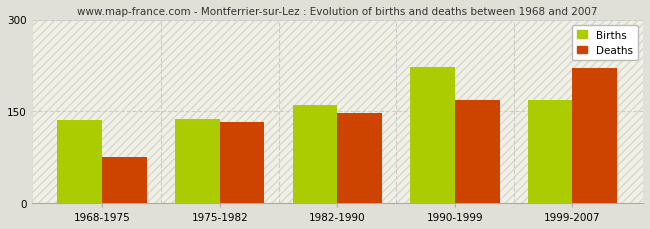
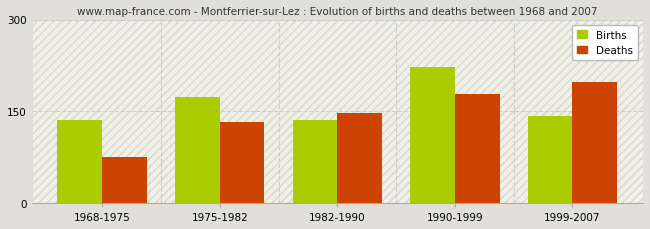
Births/1975-1982: 138 -> 174
Births/1982-1990: 160 -> 136
Deaths/1990-1999: 168 -> 178
Births/1999-2007: 168 -> 142
Deaths/1999-2007: 220 -> 198
